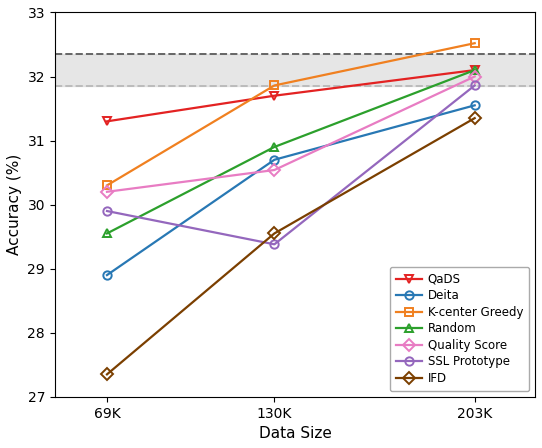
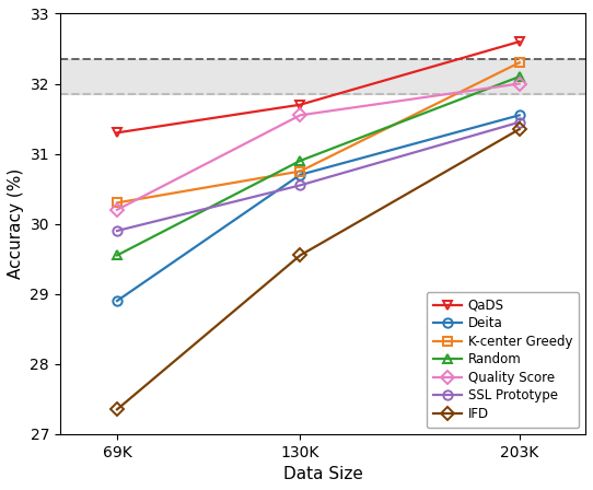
K-center Greedy/130K: 31.86 -> 30.75
Quality Score/130K: 30.54 -> 31.55
SSL Prototype/130K: 29.38 -> 30.55
QaDS/203K: 32.1 -> 32.6
K-center Greedy/203K: 32.52 -> 32.30
SSL Prototype/203K: 31.86 -> 31.45
